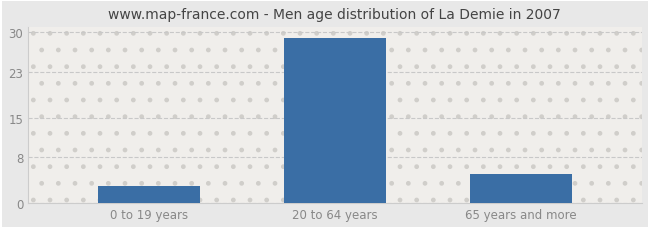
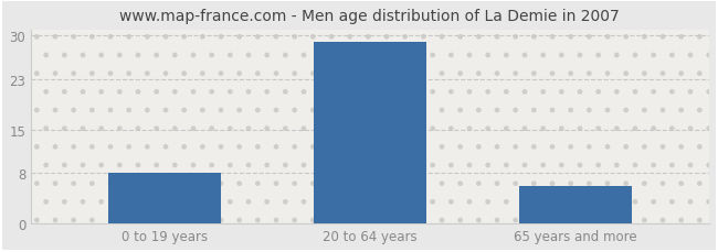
0 to 19 years: 3 -> 8
65 years and more: 5 -> 6
